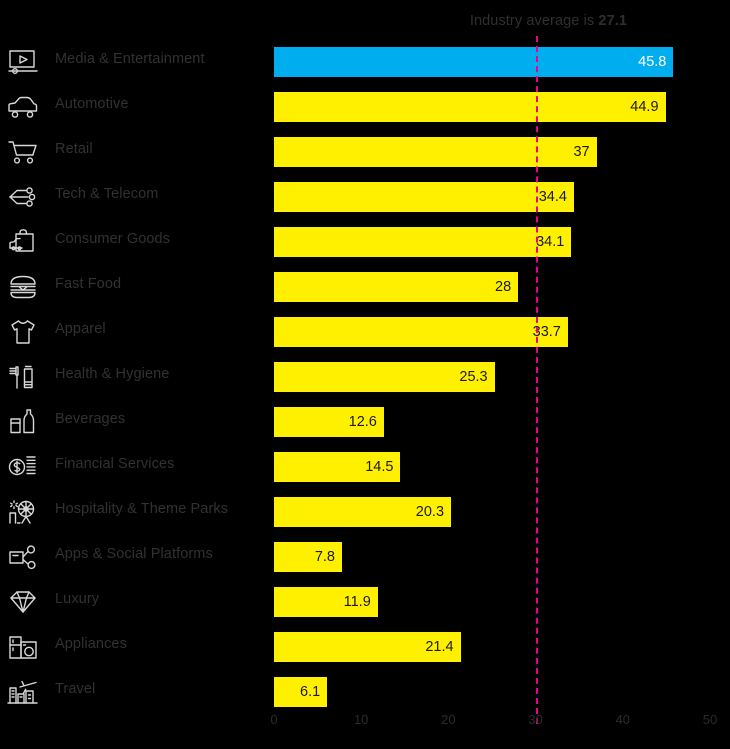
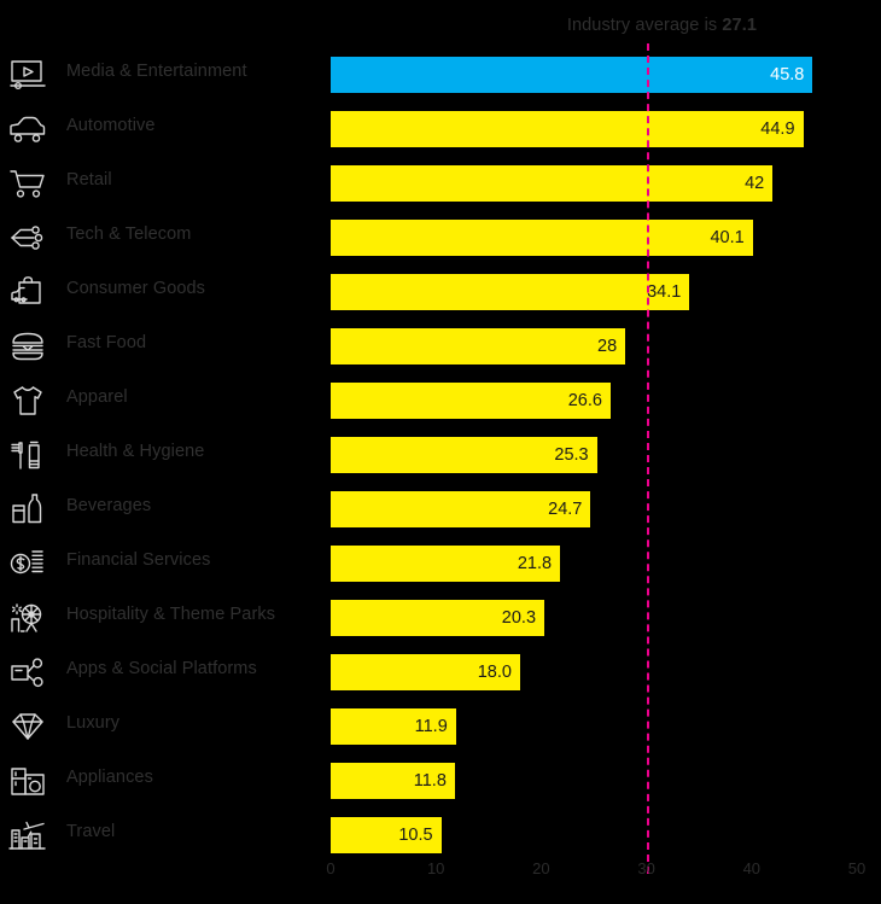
Retail: 37 -> 42
Tech & Telecom: 34.4 -> 40.1
Apparel: 33.7 -> 26.6
Beverages: 12.6 -> 24.7
Financial Services: 14.5 -> 21.8
Apps & Social Platforms: 7.8 -> 18.0
Appliances: 21.4 -> 11.8
Travel: 6.1 -> 10.5
